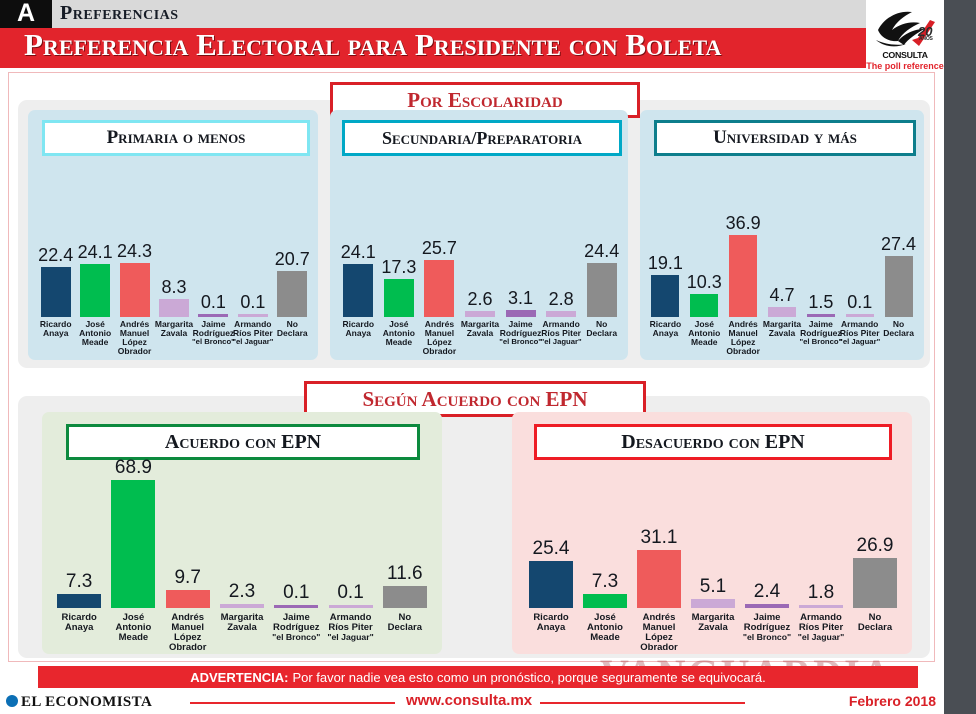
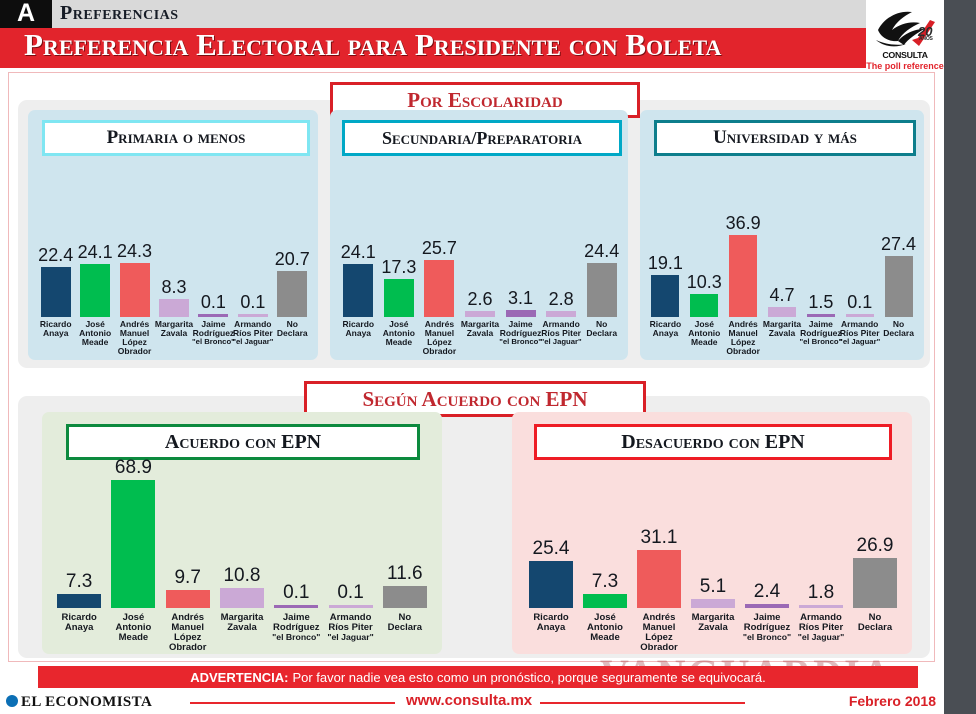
Acuerdo con EPN/Margarita Zavala: 2.3 -> 10.8
